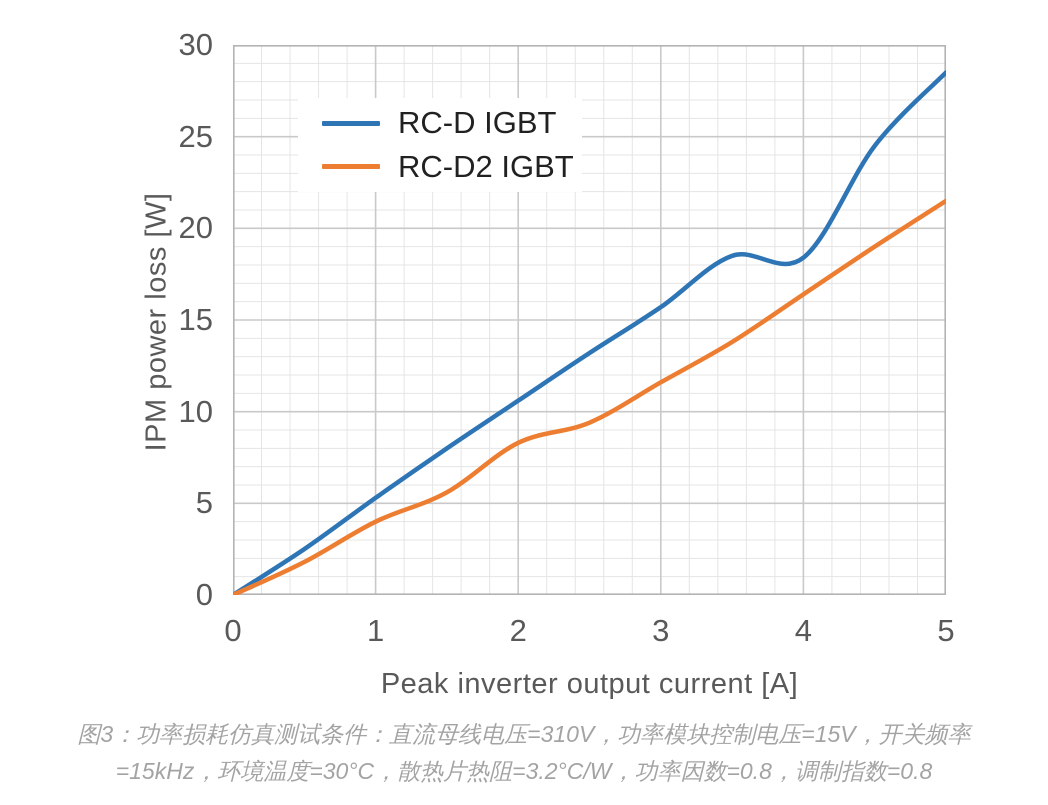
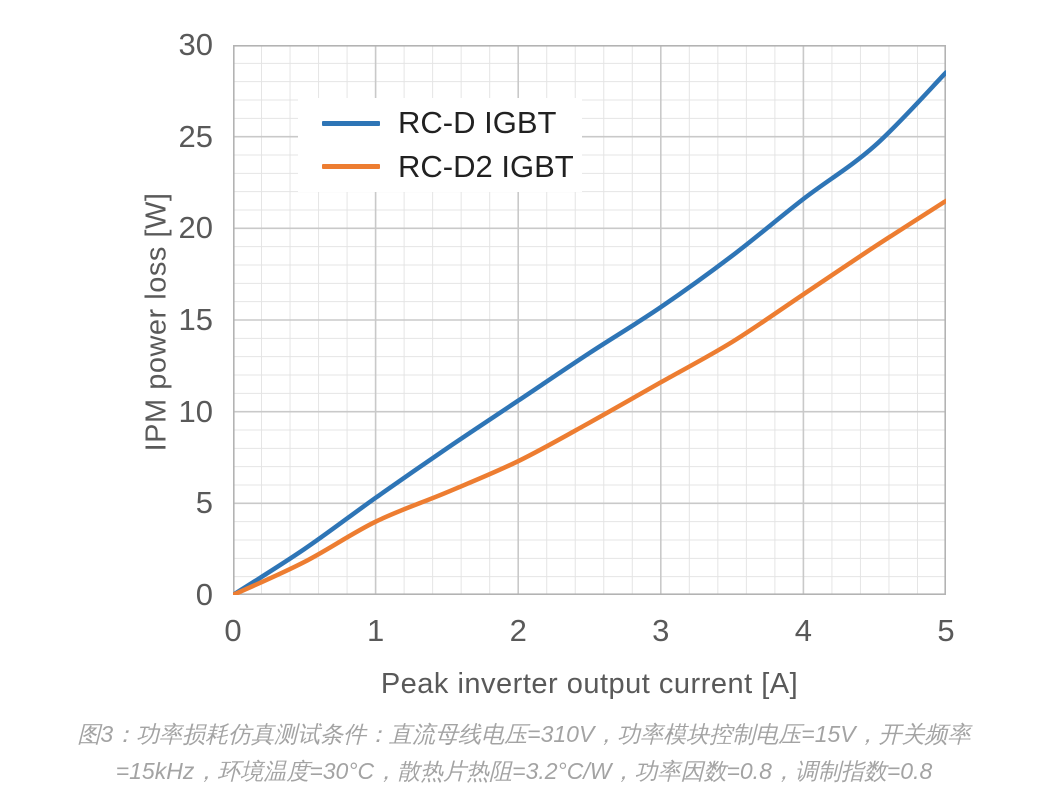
RC-D2 IGBT/2: 8.3 -> 7.3
RC-D IGBT/4: 18.4 -> 21.6
